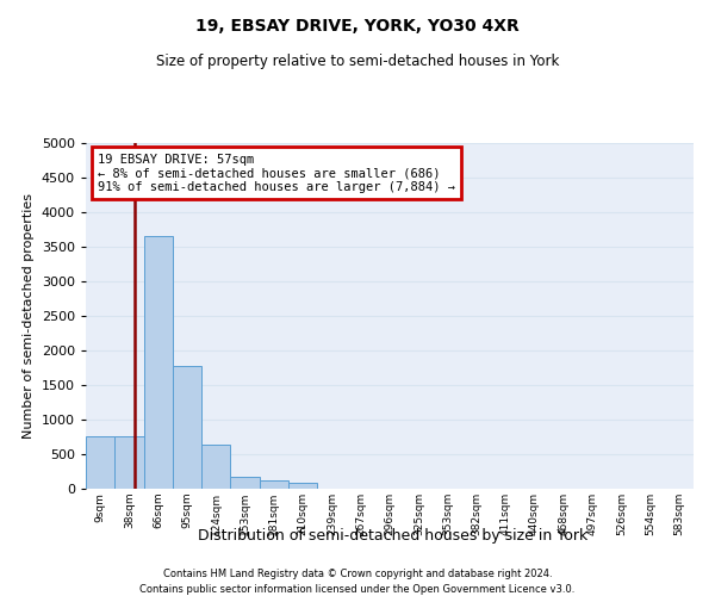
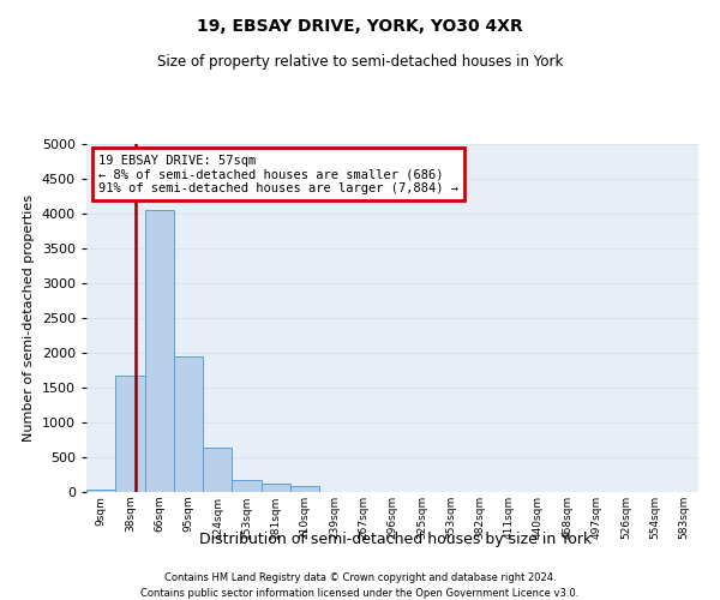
9sqm: 760 -> 30
38sqm: 760 -> 1680
66sqm: 3660 -> 4050
95sqm: 1780 -> 1950
